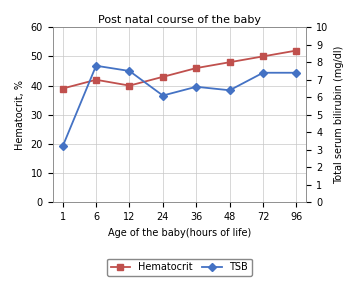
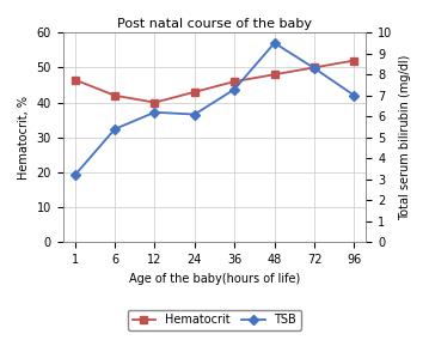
Hematocrit/1: 39.0 -> 46.5
TSB/6: 7.8 -> 5.4
TSB/12: 7.5 -> 6.2
TSB/36: 6.6 -> 7.3
TSB/48: 6.4 -> 9.5
TSB/72: 7.4 -> 8.3
TSB/96: 7.4 -> 7.0
